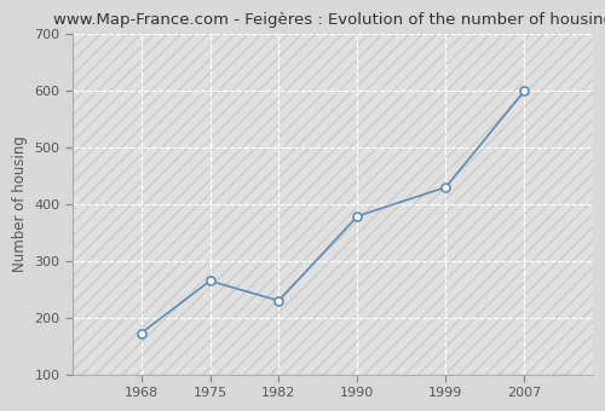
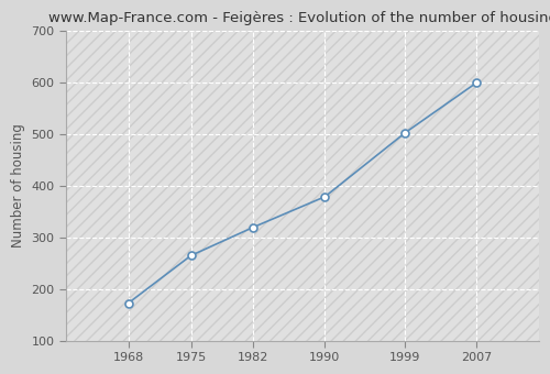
1982: 230 -> 320
1999: 430 -> 503
